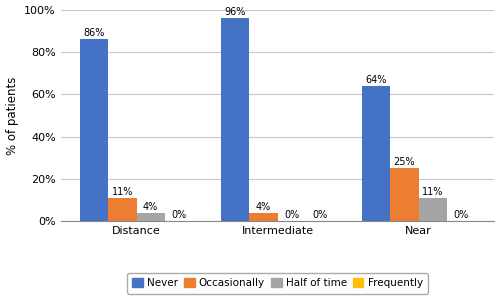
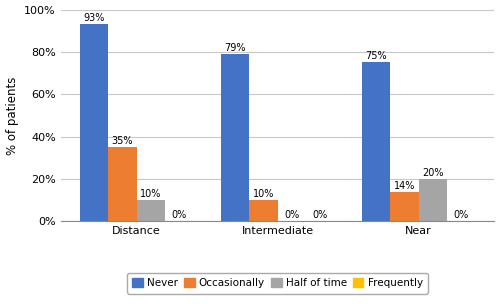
Never/Distance: 86% -> 93%
Occasionally/Distance: 11% -> 35%
Half of time/Distance: 4% -> 10%
Never/Intermediate: 96% -> 79%
Occasionally/Intermediate: 4% -> 10%
Never/Near: 64% -> 75%
Occasionally/Near: 25% -> 14%
Half of time/Near: 11% -> 20%
